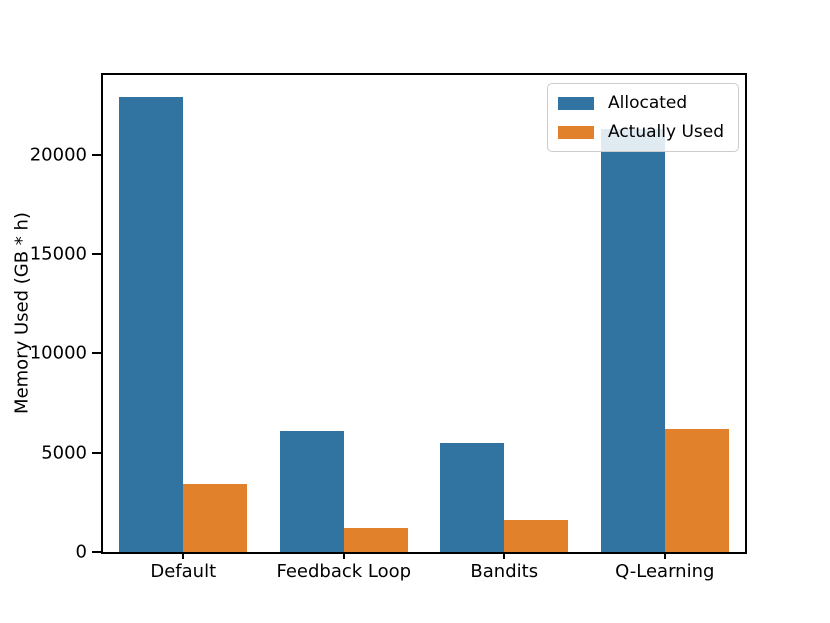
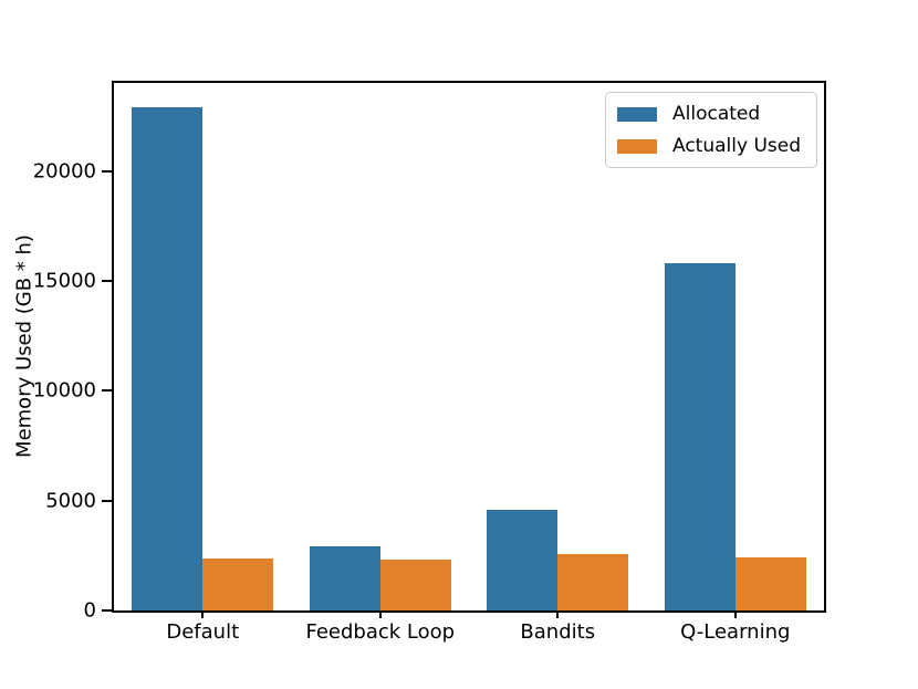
Actually Used/Default: 3400 -> 2400
Allocated/Feedback Loop: 6100 -> 2900
Actually Used/Feedback Loop: 1200 -> 2300
Allocated/Bandits: 5500 -> 4600
Actually Used/Bandits: 1600 -> 2600
Allocated/Q-Learning: 21300 -> 15800
Actually Used/Q-Learning: 6200 -> 2400
